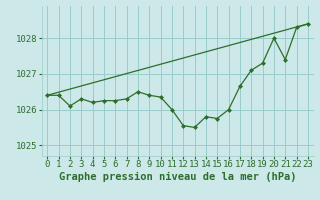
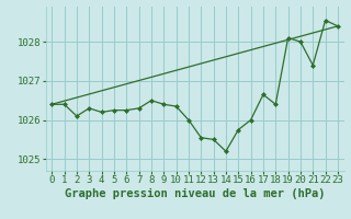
14: 1025.80 -> 1025.20
18: 1027.10 -> 1026.40
19: 1027.30 -> 1028.10
22: 1028.30 -> 1028.55
